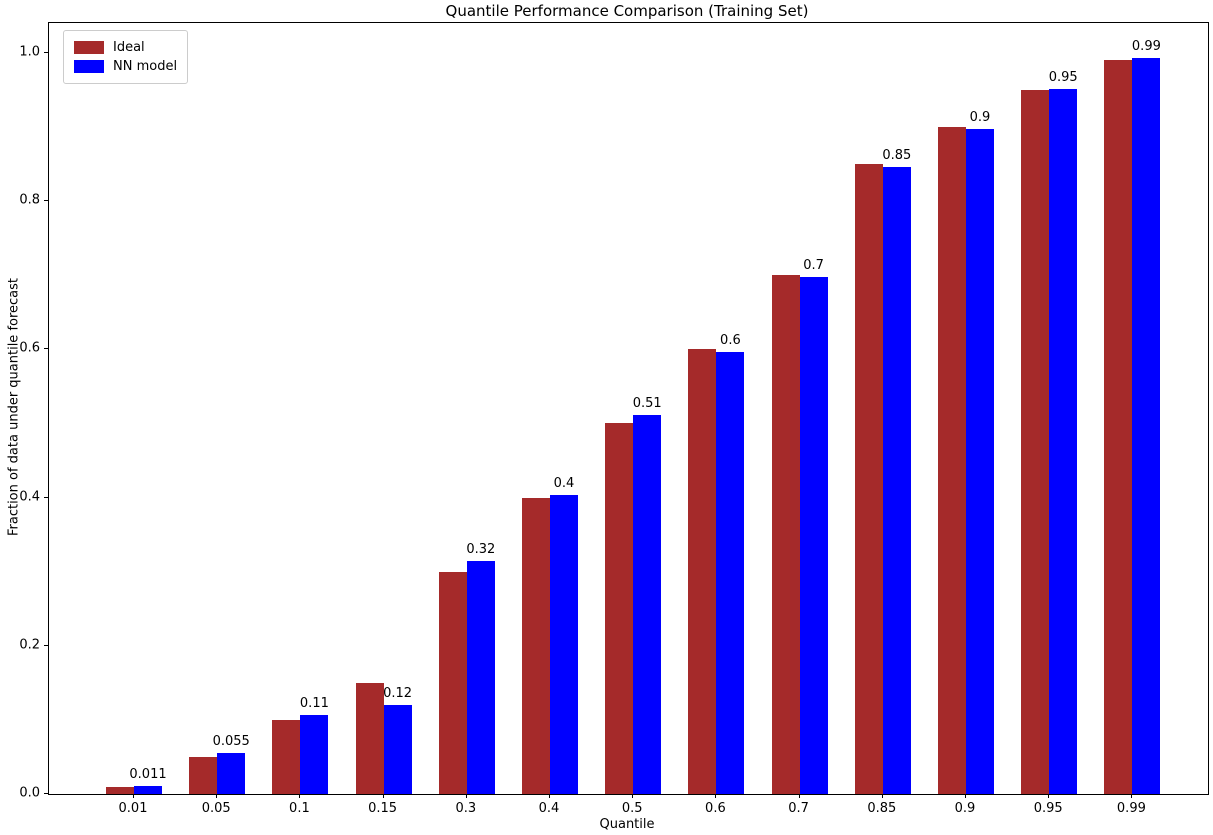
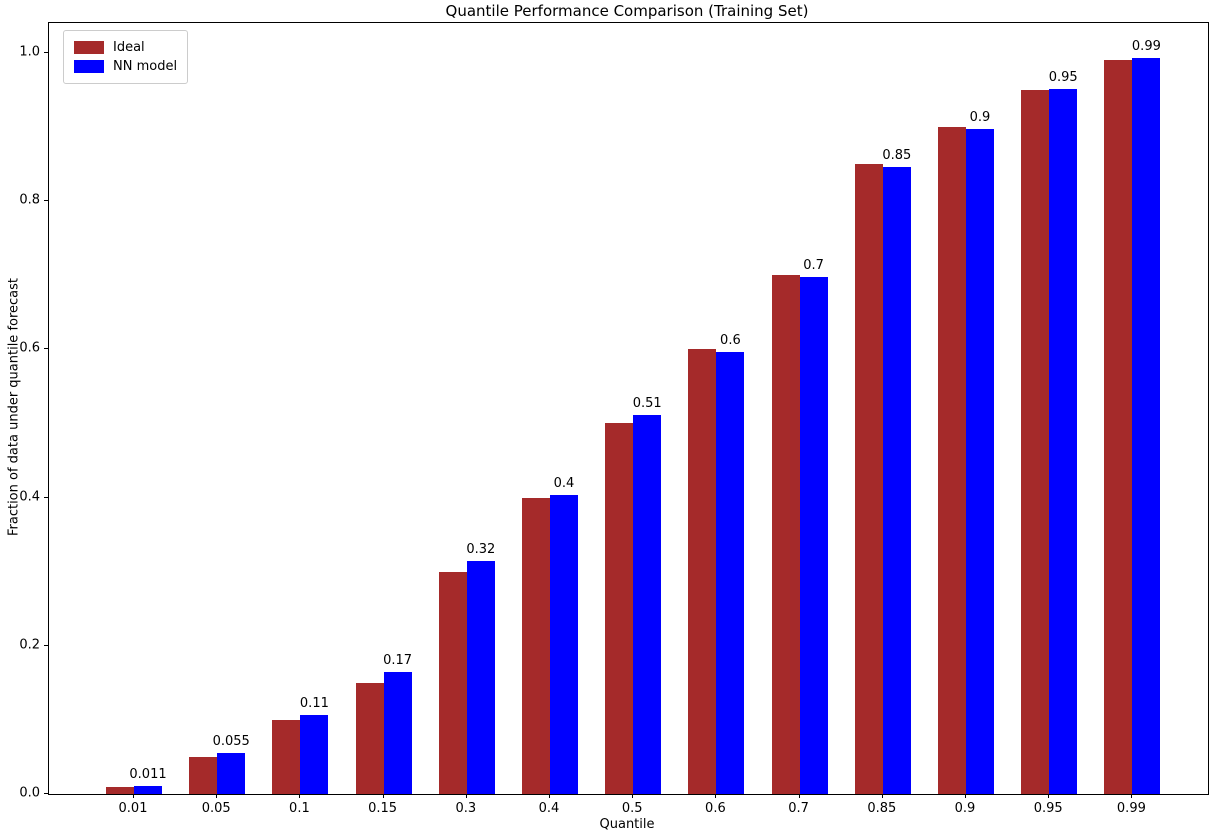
NN model/0.15: 0.12 -> 0.17
